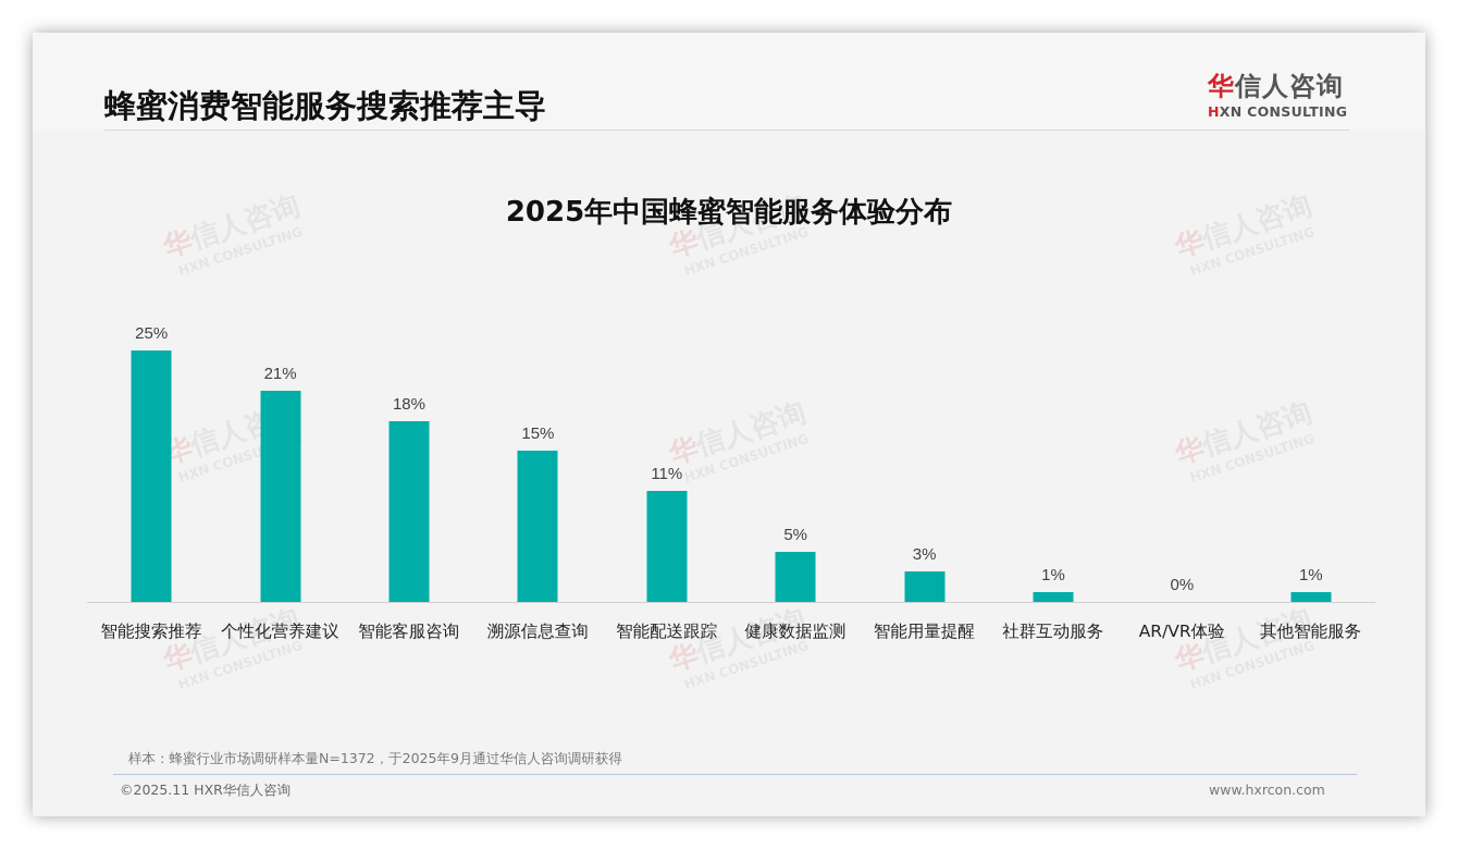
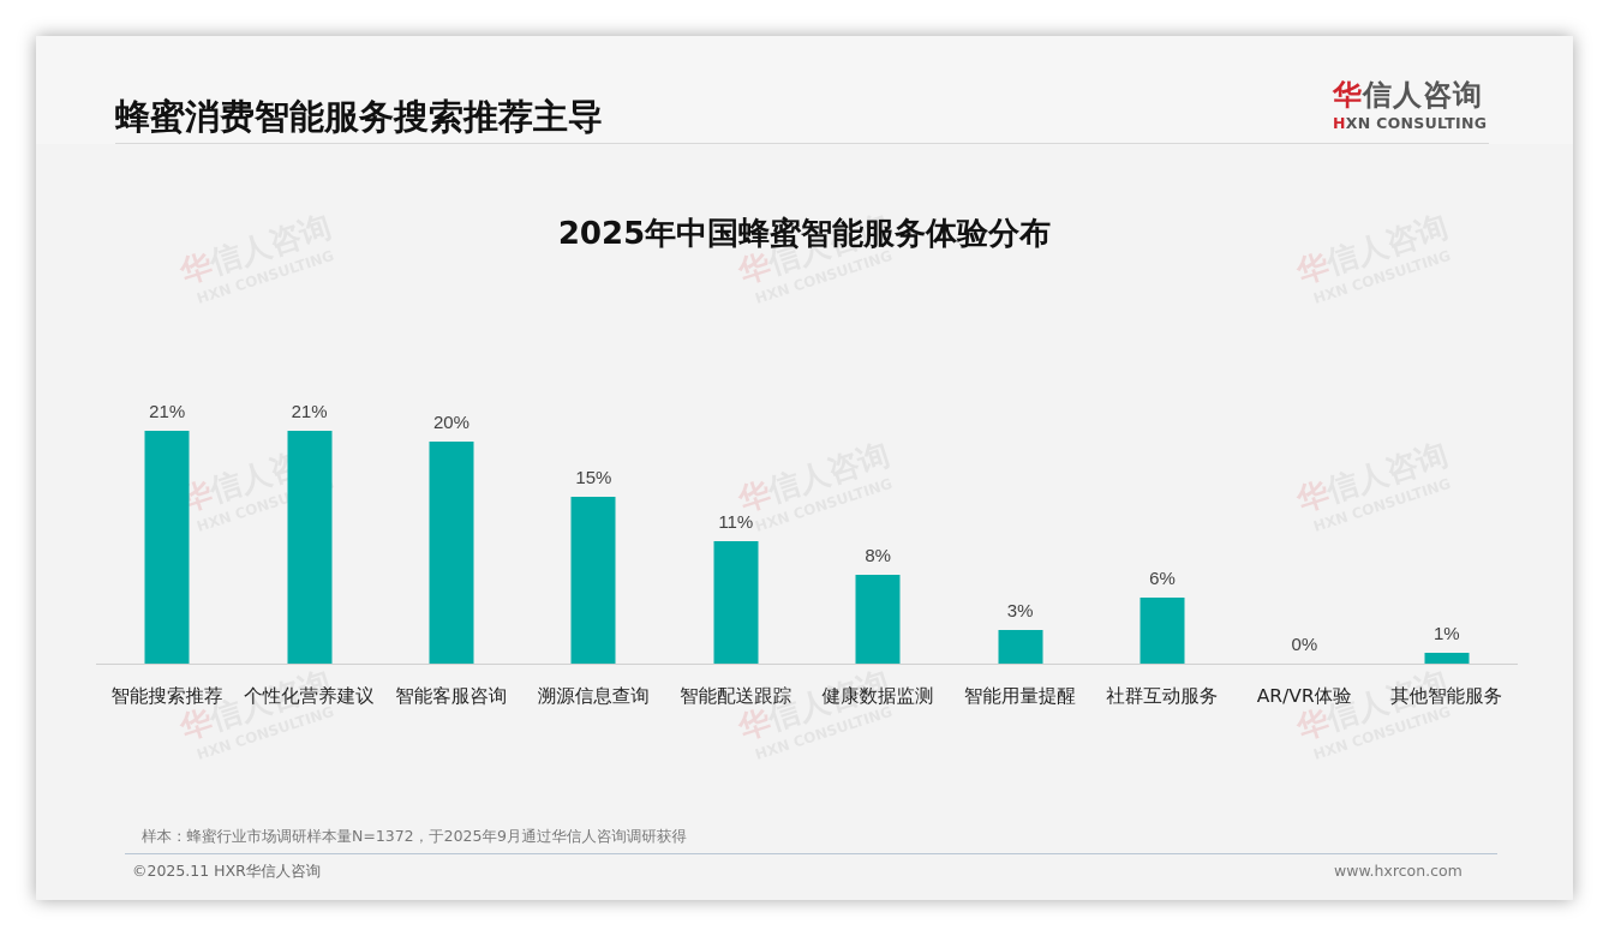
智能搜索推荐: 25% -> 21%
智能客服咨询: 18% -> 20%
健康数据监测: 5% -> 8%
社群互动服务: 1% -> 6%
